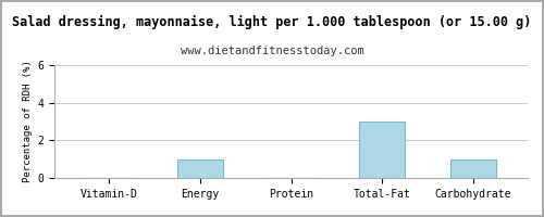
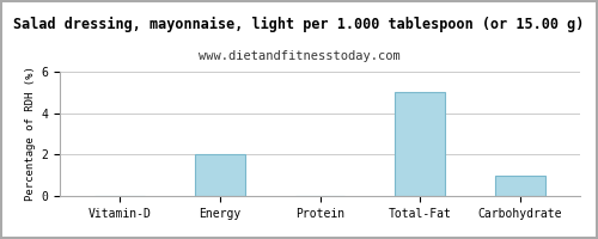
Energy: 1 -> 2
Total-Fat: 3 -> 5
